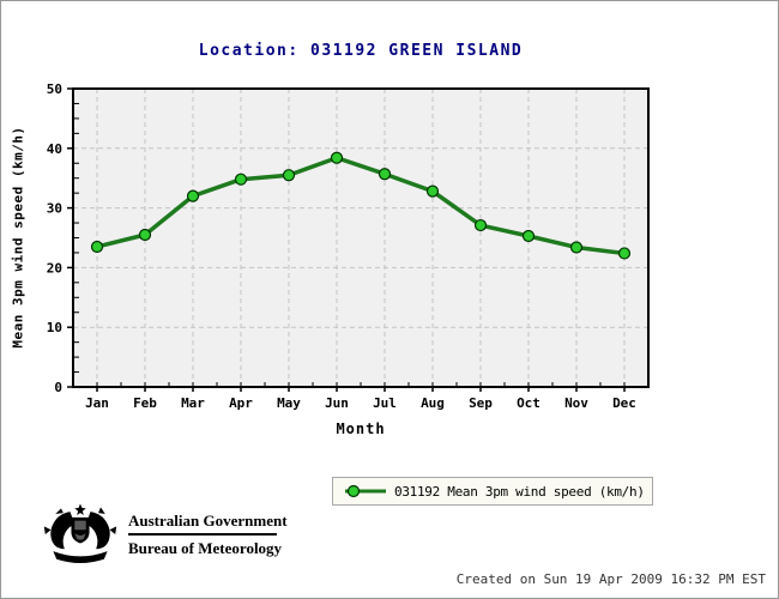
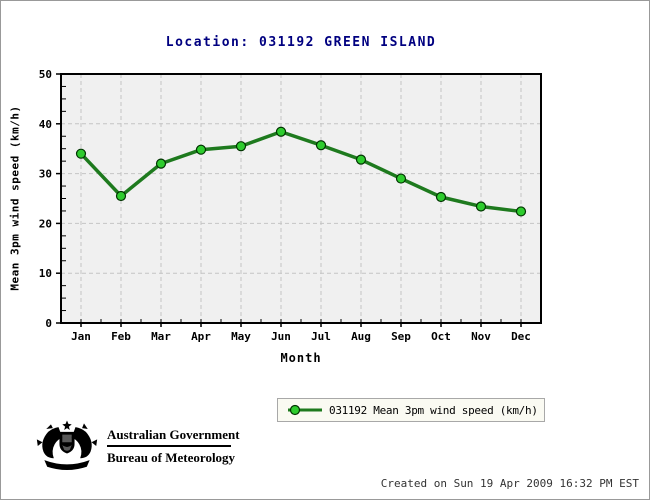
Jan: 24 -> 34
Sep: 27 -> 29
